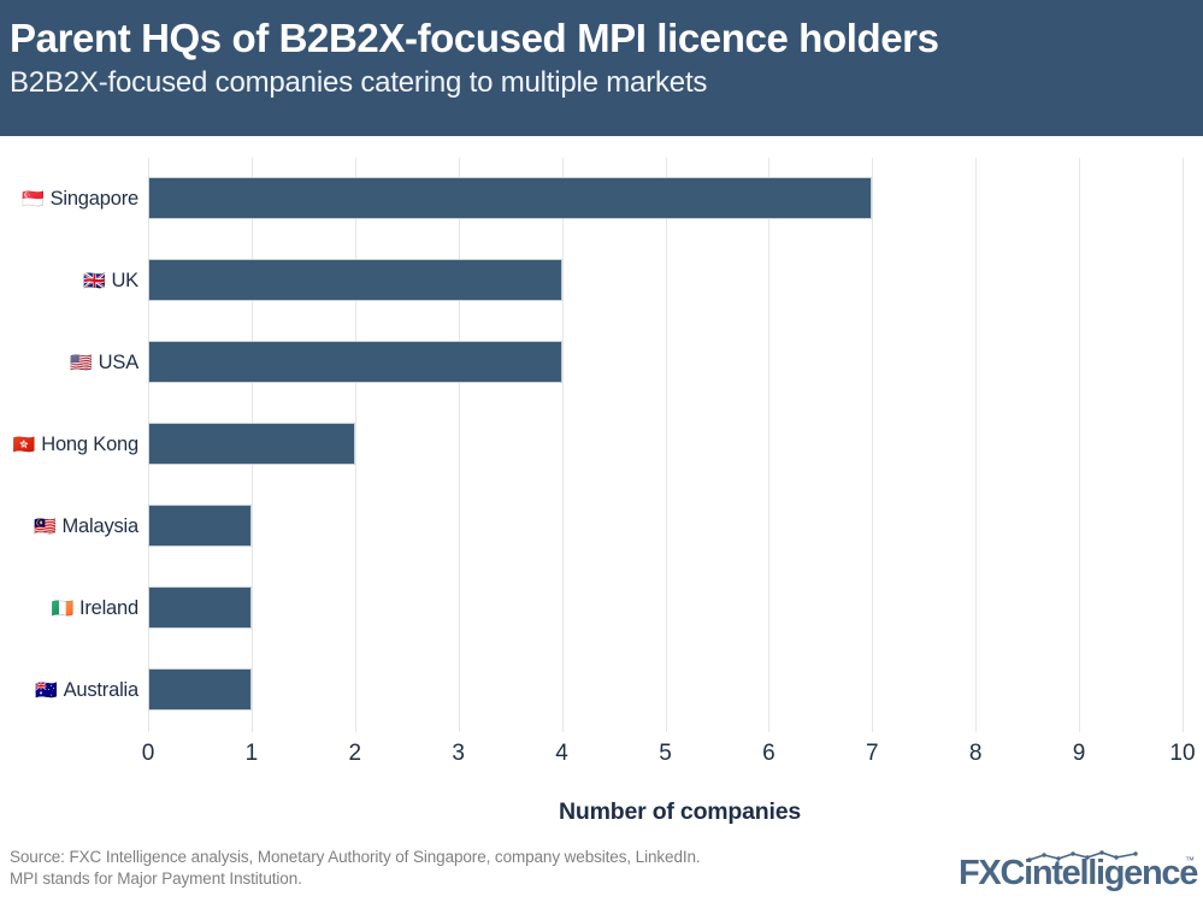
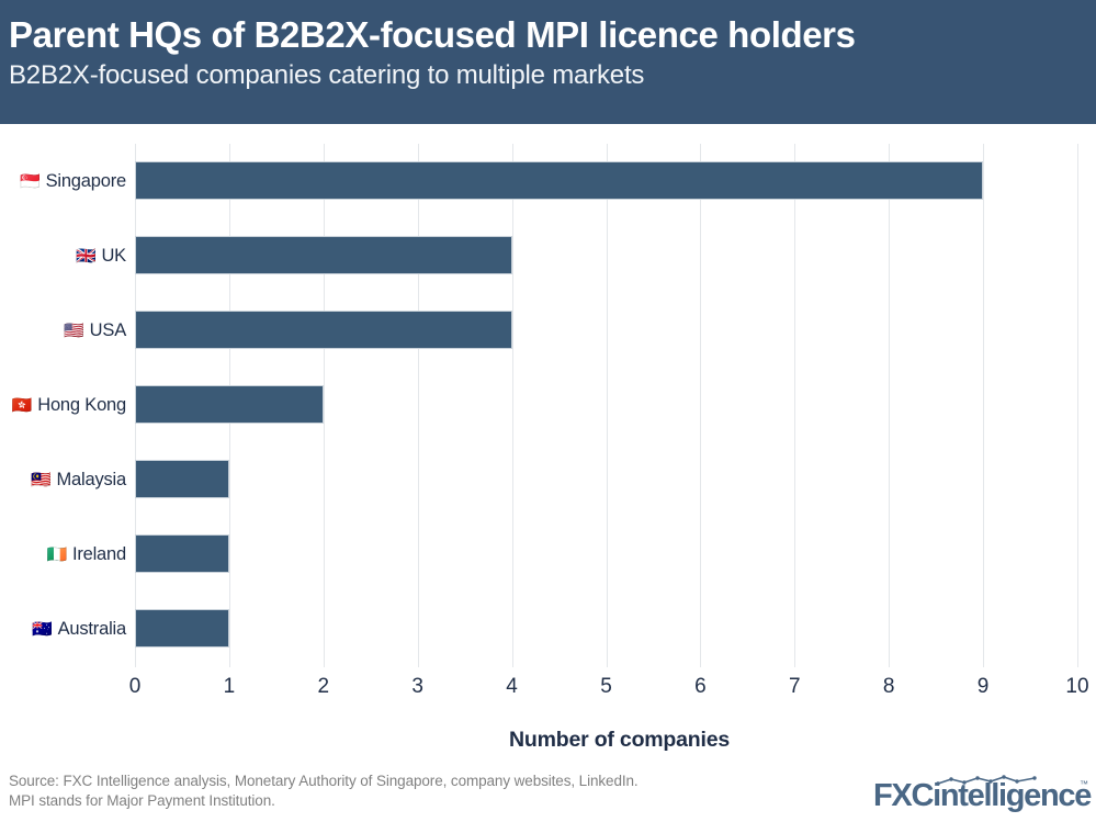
Singapore: 7 -> 9
